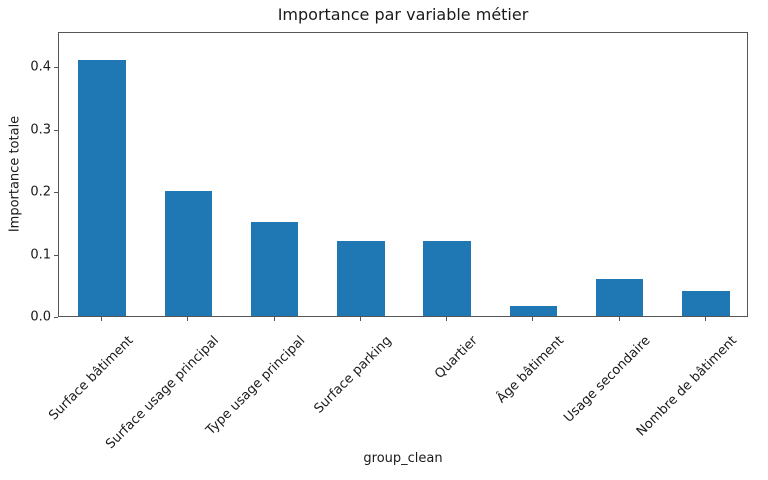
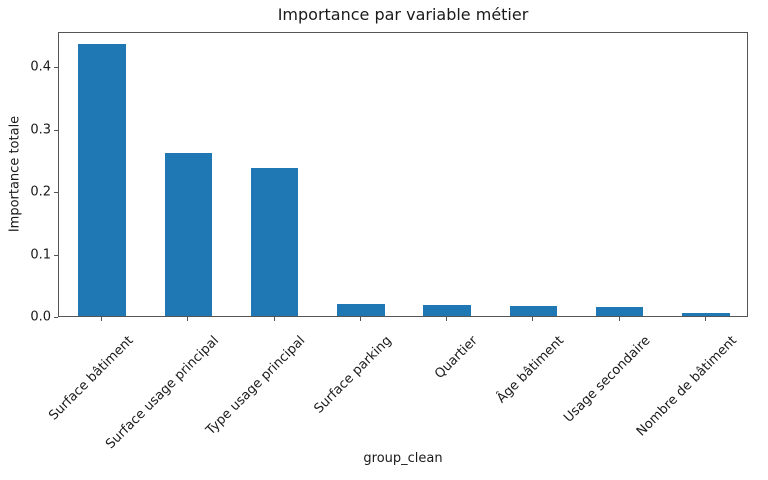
Surface bâtiment: 0.41 -> 0.43
Surface usage principal: 0.20 -> 0.26
Type usage principal: 0.15 -> 0.24
Surface parking: 0.12 -> 0.02
Quartier: 0.12 -> 0.02
Usage secondaire: 0.06 -> 0.01
Nombre de bâtiment: 0.04 -> 0.01
